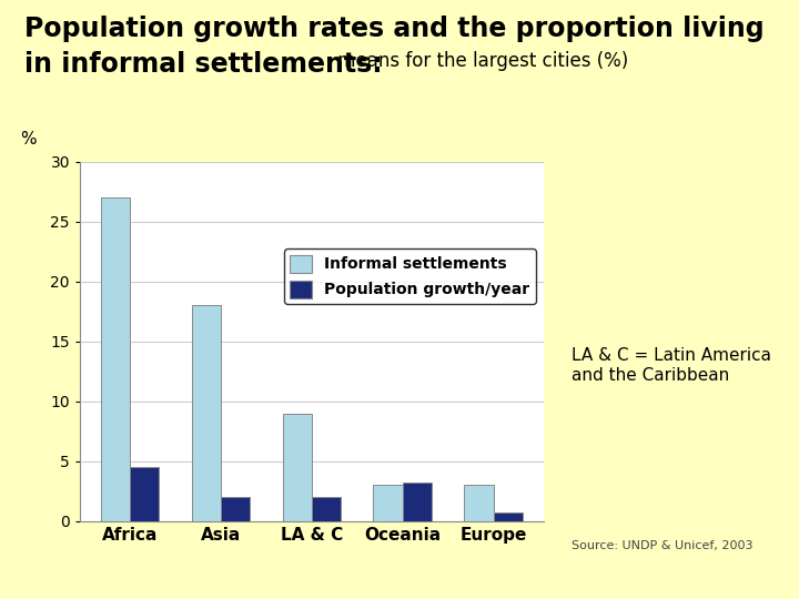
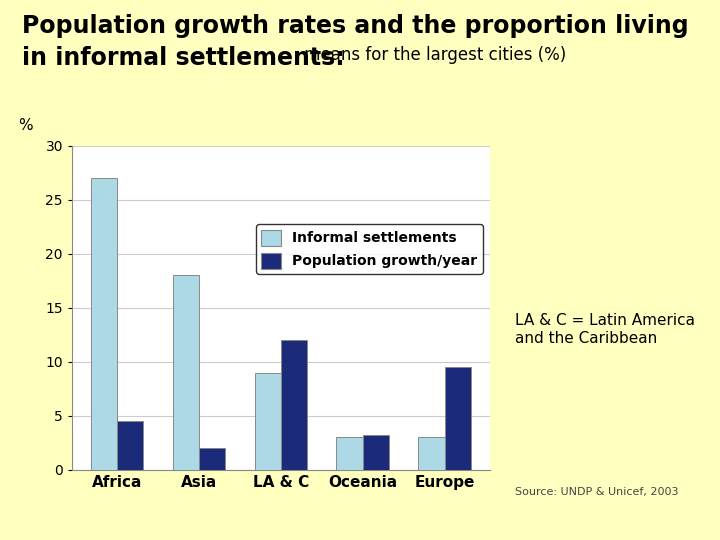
Population growth/year/LA & C: 2.0 -> 12.0
Population growth/year/Europe: 0.7 -> 9.5
